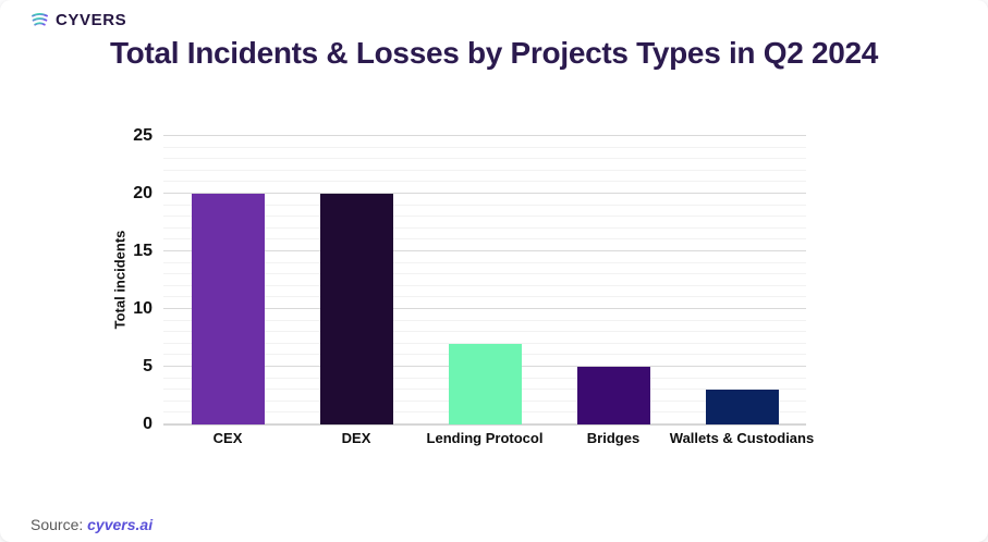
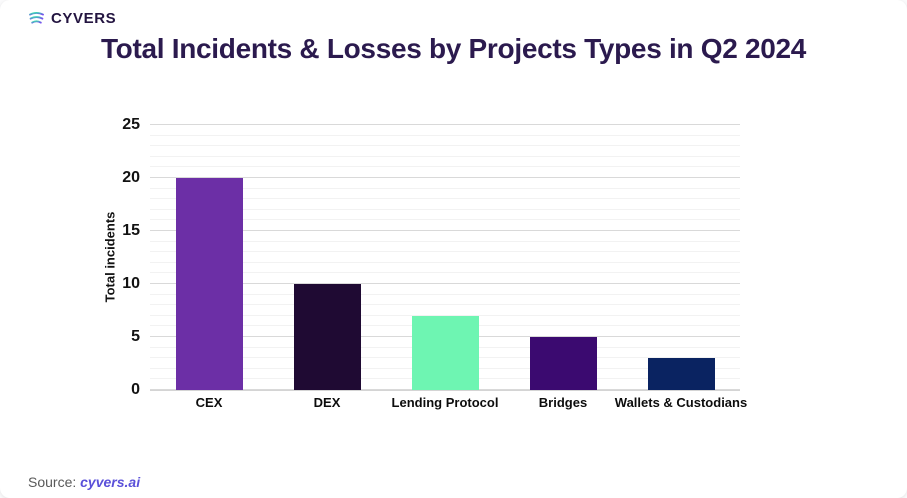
DEX: 20 -> 10
